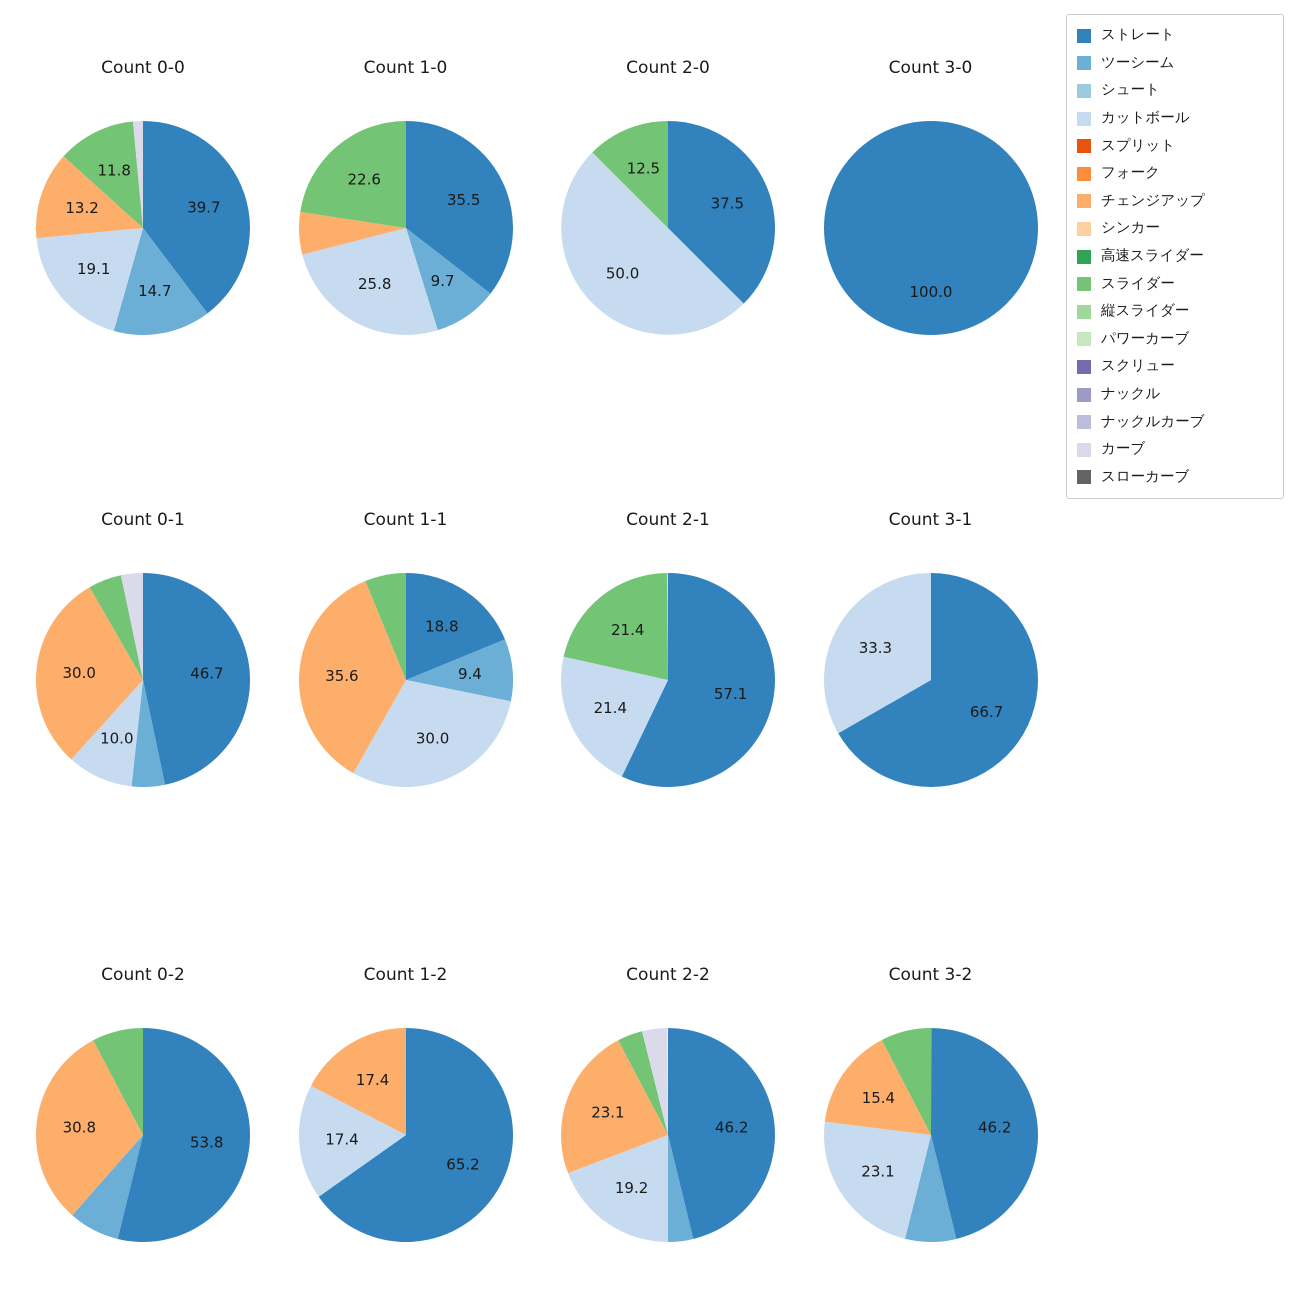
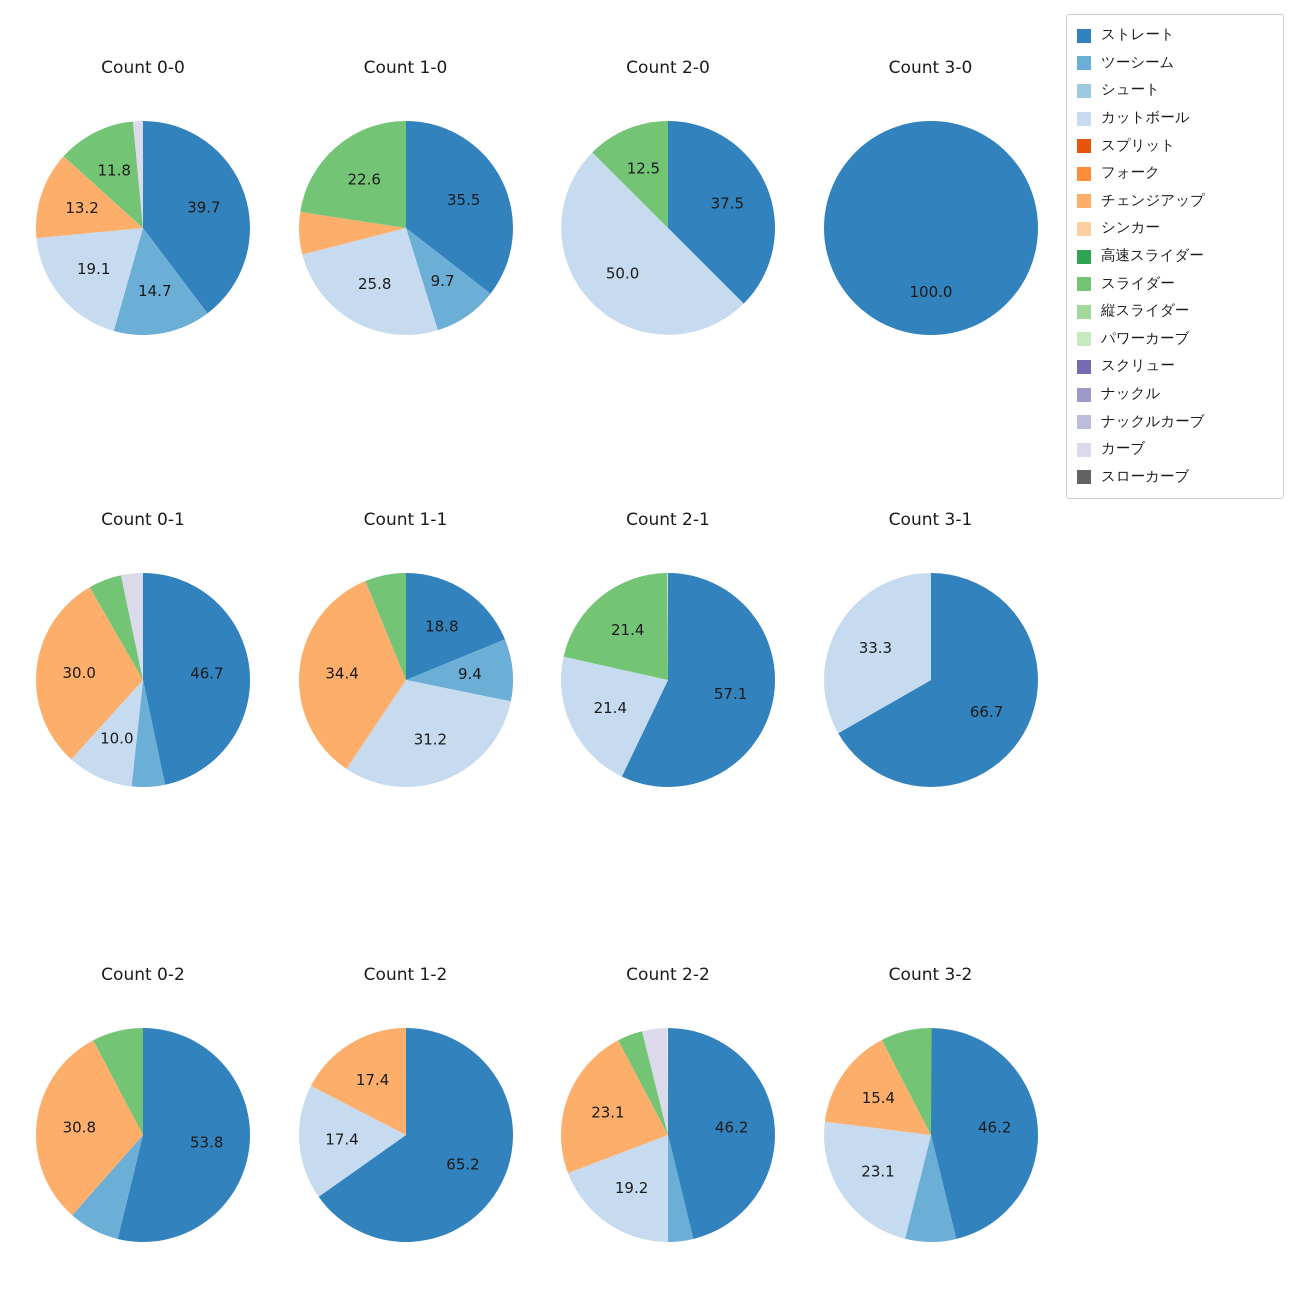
Count 1-1/カットボール: 30.0 -> 31.2
Count 1-1/チェンジアップ: 35.6 -> 34.4
